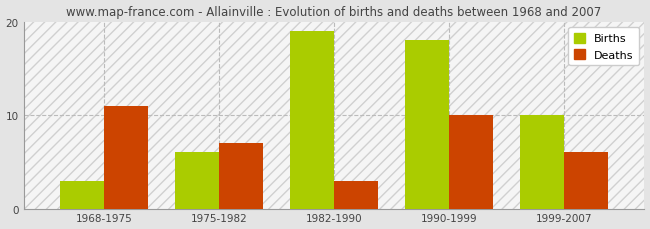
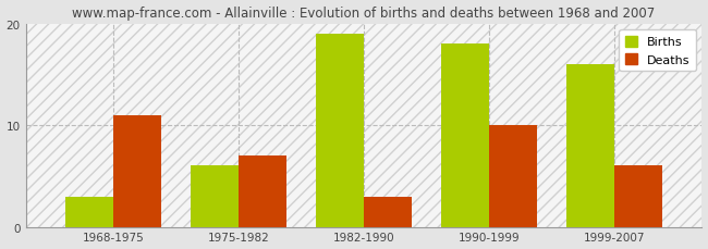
Births/1999-2007: 10 -> 16
